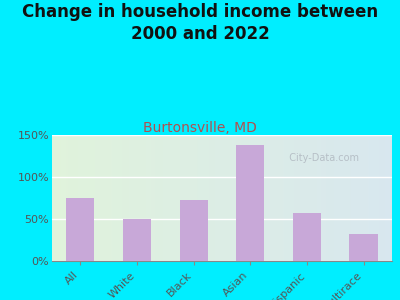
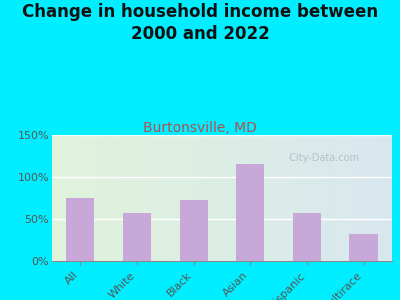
White: 50% -> 57%
Asian: 138% -> 115%
